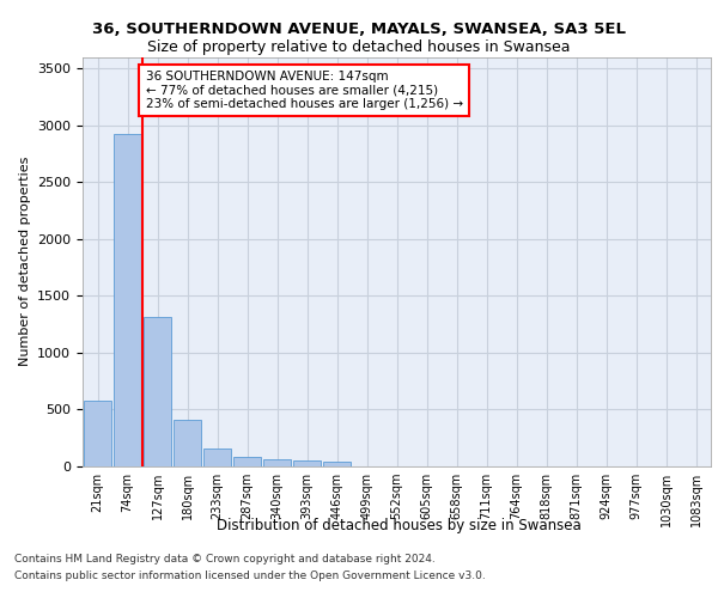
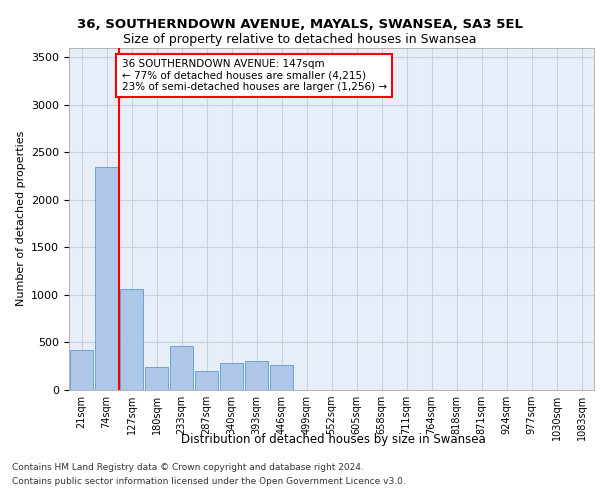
21sqm: 580 -> 420
74sqm: 2920 -> 2340
127sqm: 1310 -> 1060
180sqm: 420 -> 240
233sqm: 160 -> 460
287sqm: 80 -> 200
340sqm: 60 -> 280
393sqm: 60 -> 300
446sqm: 40 -> 260
